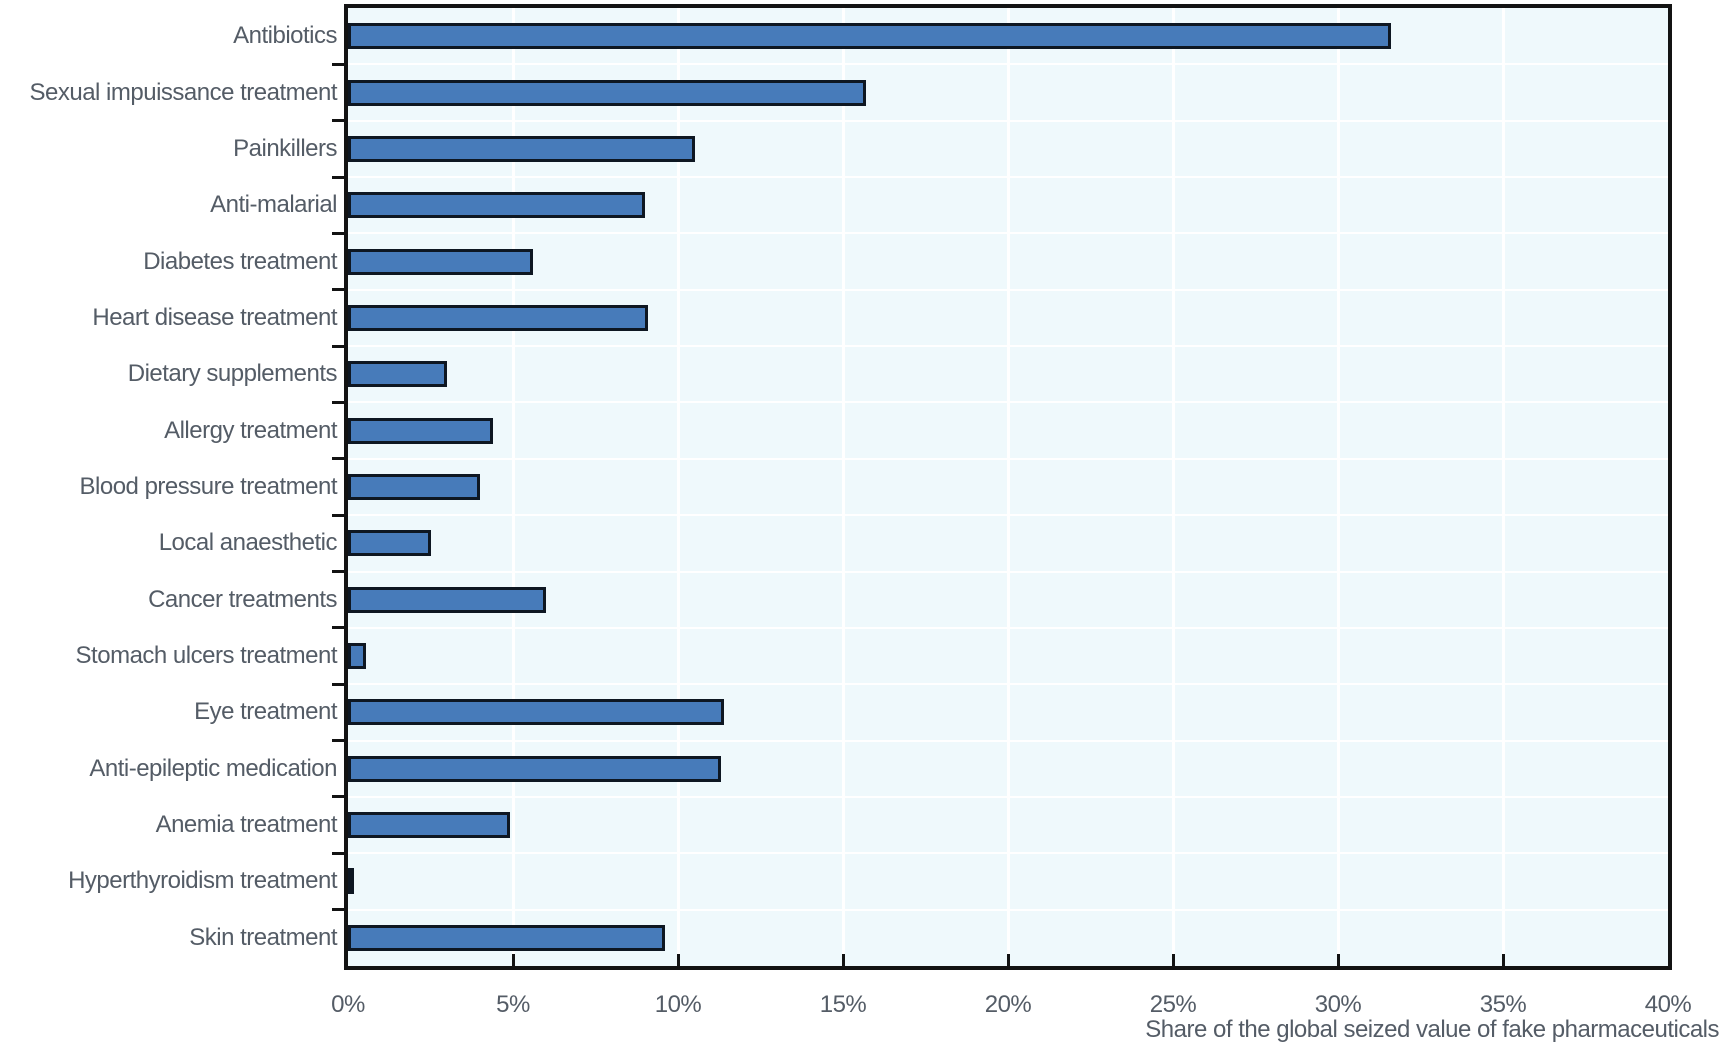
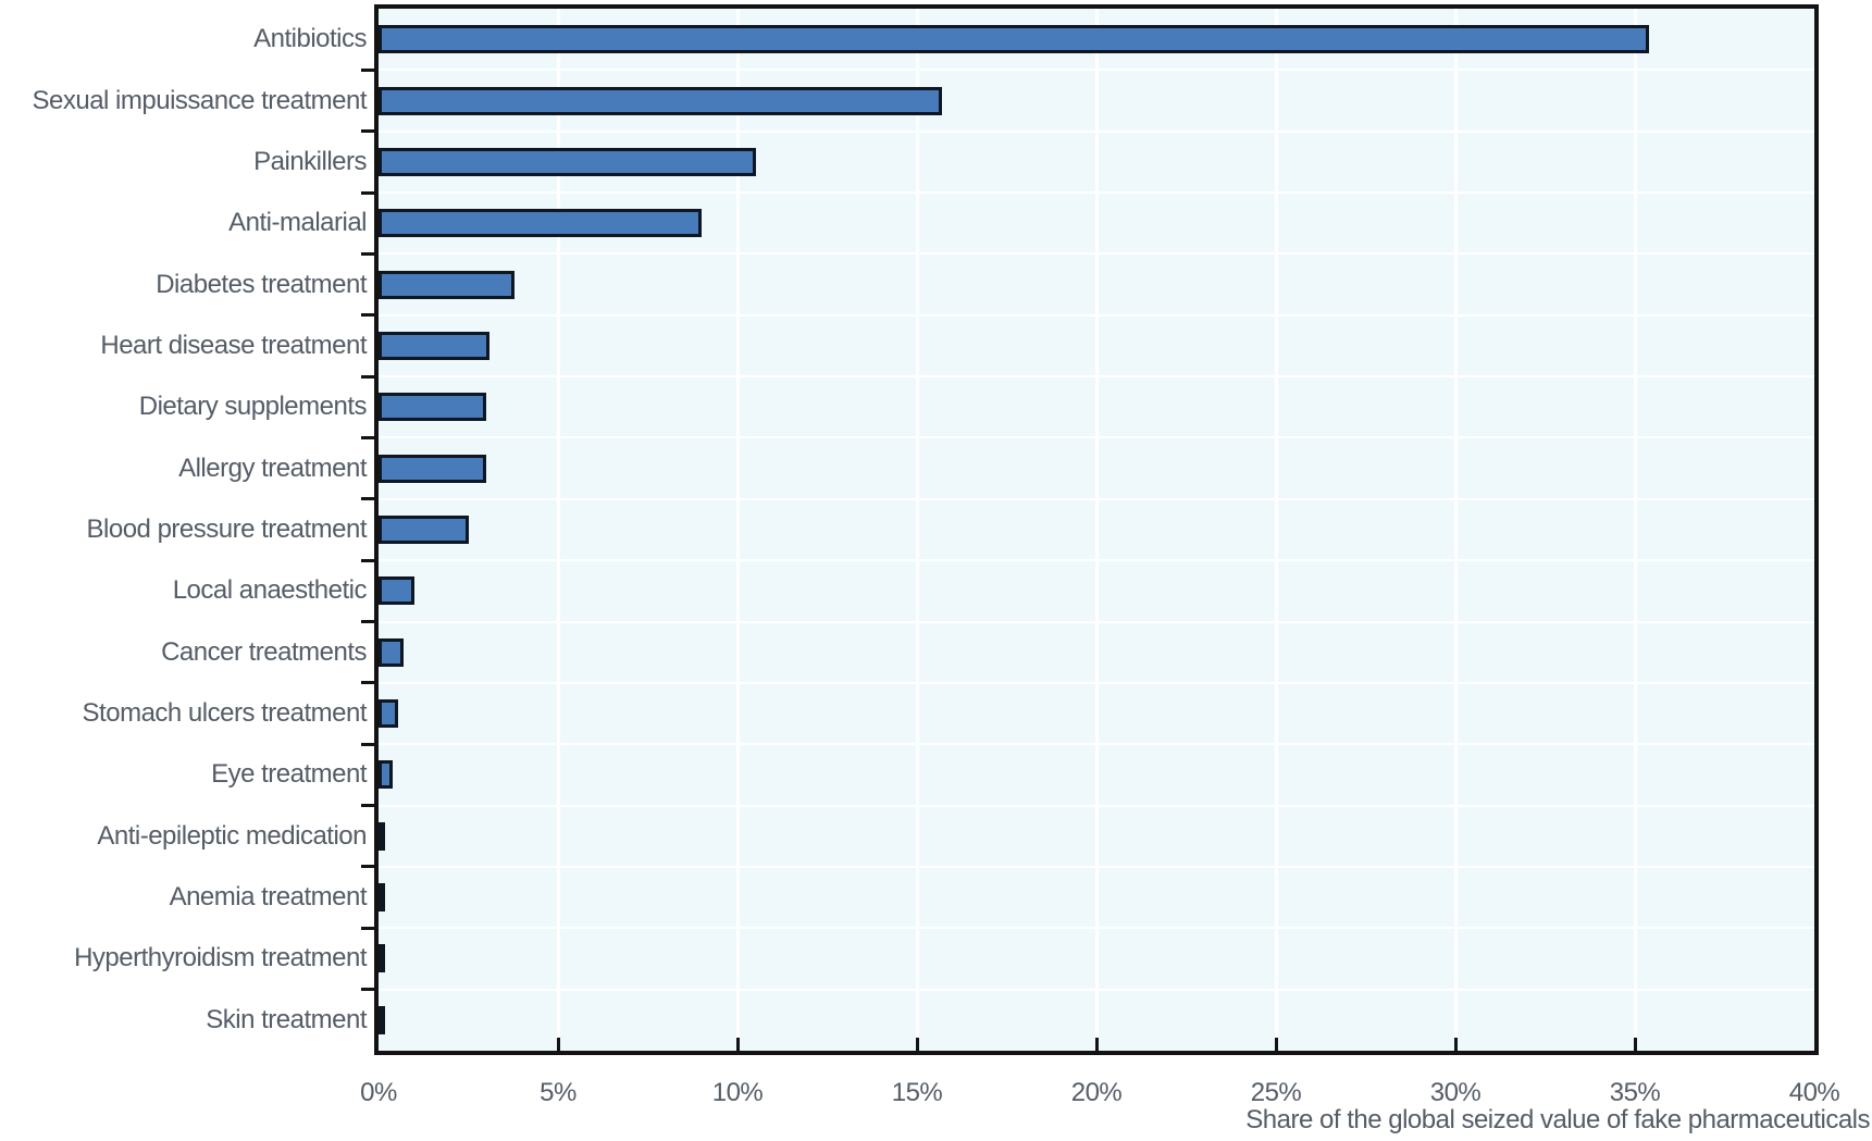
Antibiotics: 31.6% -> 35.4%
Diabetes treatment: 5.6% -> 3.8%
Heart disease treatment: 9.1% -> 3.1%
Allergy treatment: 4.4% -> 3.0%
Blood pressure treatment: 4.0% -> 2.5%
Local anaesthetic: 2.5% -> 1.0%
Cancer treatments: 6.0% -> 0.7%
Eye treatment: 11.4% -> 0.4%
Anti-epileptic medication: 11.3% -> 0.1%
Anemia treatment: 4.9% -> 0.1%
Skin treatment: 9.6% -> 0.1%
